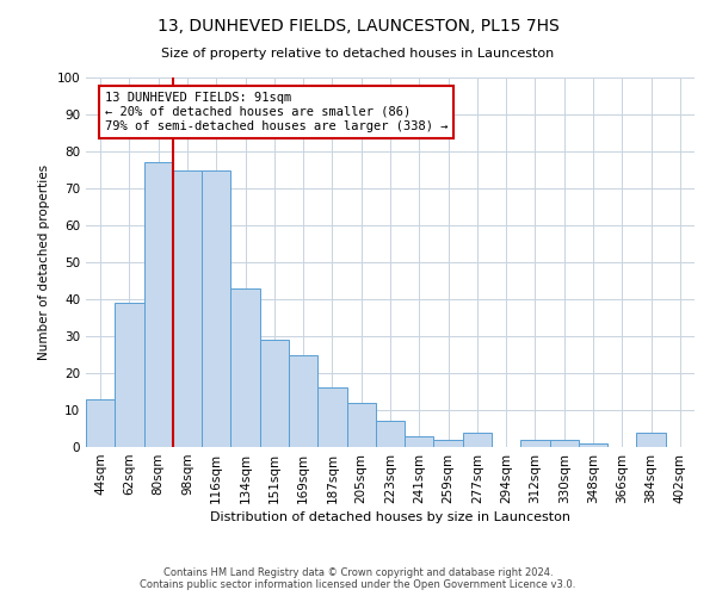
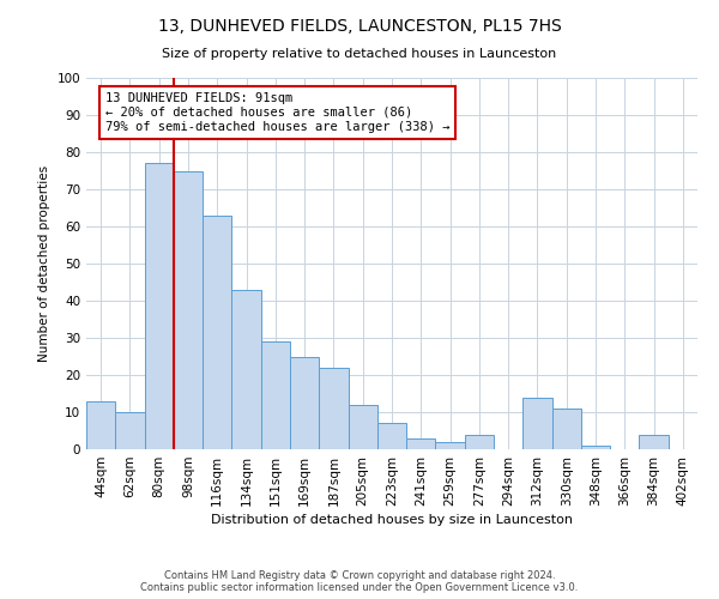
62sqm: 39 -> 10
116sqm: 75 -> 63
187sqm: 16 -> 22
312sqm: 2 -> 14
330sqm: 2 -> 11
